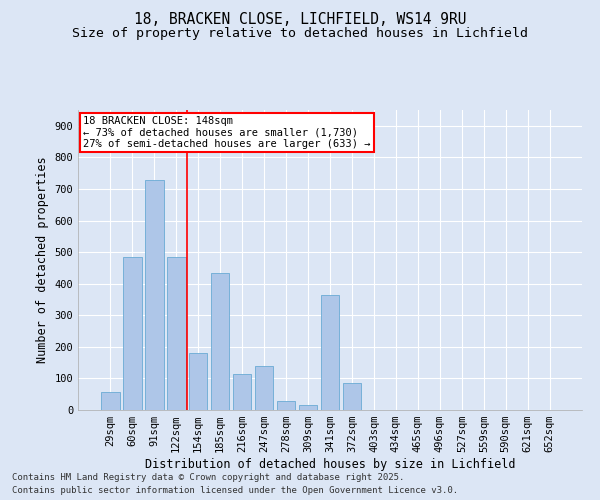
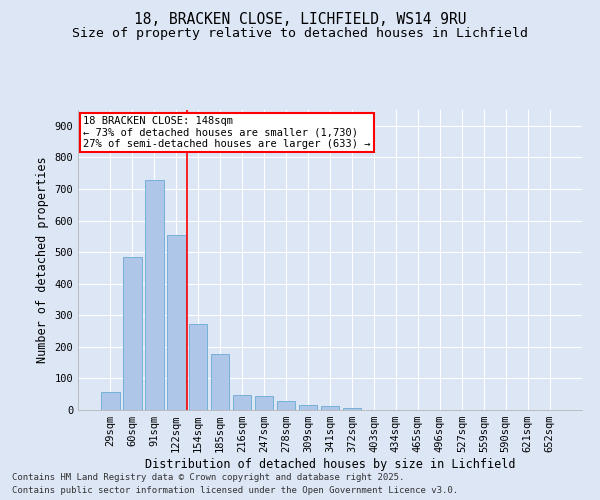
122sqm: 485 -> 555
154sqm: 180 -> 272
185sqm: 435 -> 176
216sqm: 115 -> 46
247sqm: 140 -> 45
341sqm: 365 -> 12
372sqm: 85 -> 7
